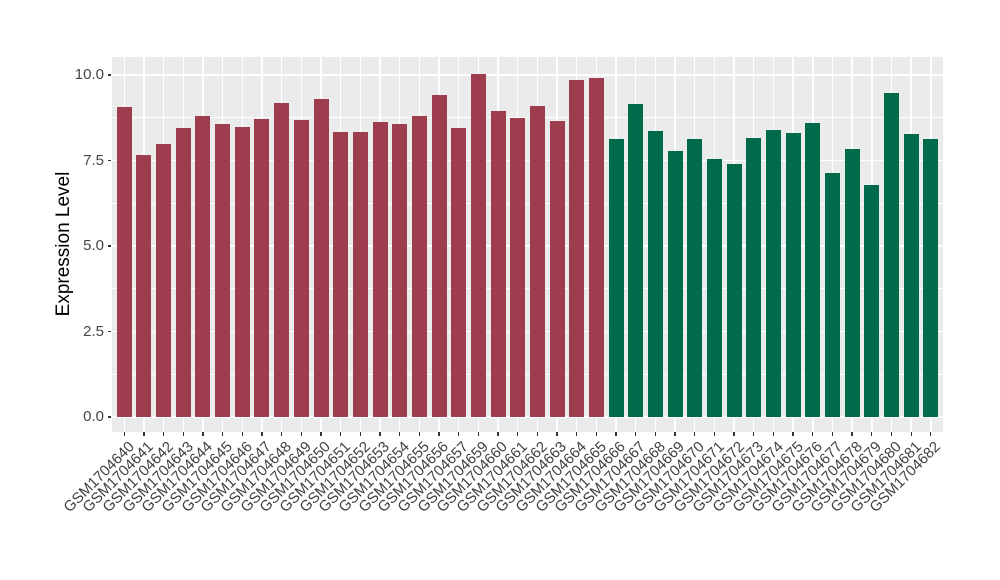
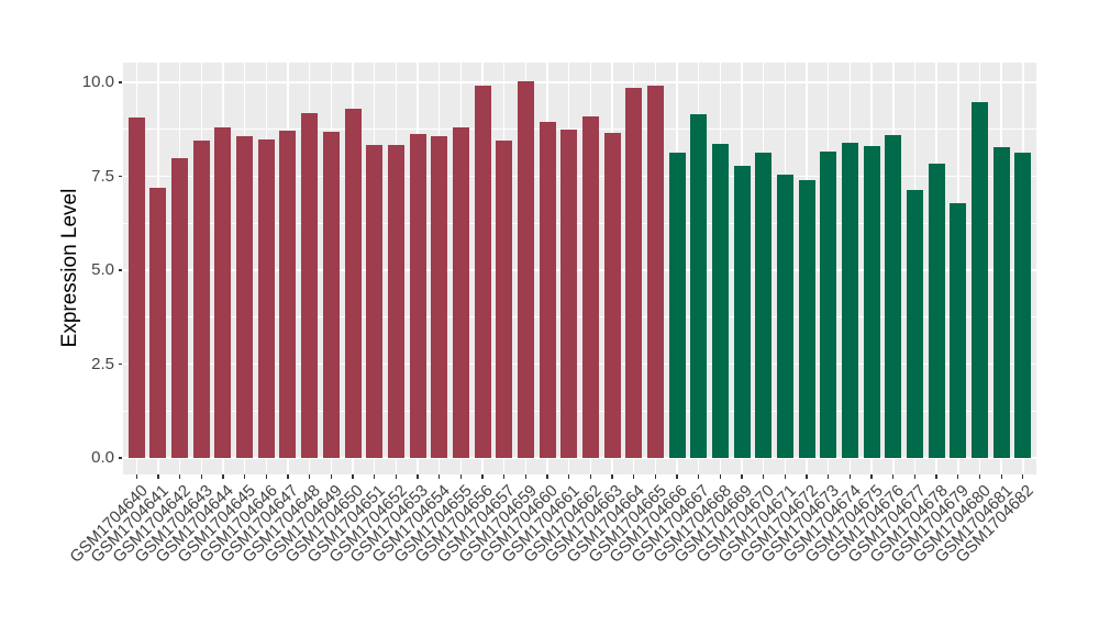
GSM1704641: 7.7 -> 7.2
GSM1704656: 9.4 -> 9.9
